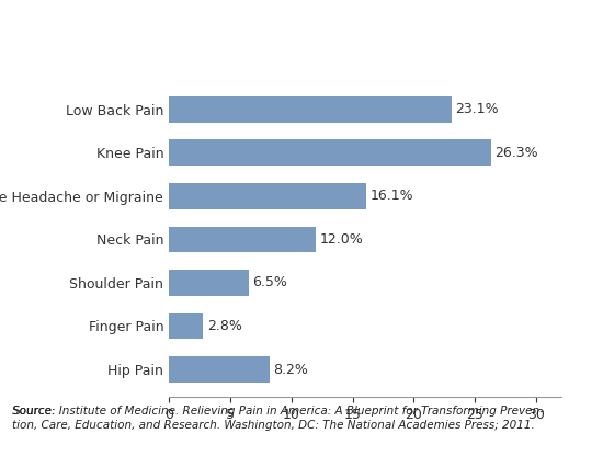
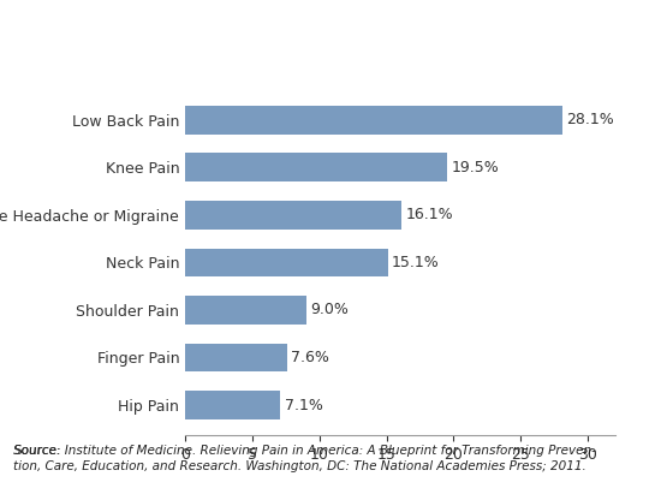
Low Back Pain: 23.1% -> 28.1%
Knee Pain: 26.3% -> 19.5%
Neck Pain: 12.0% -> 15.1%
Shoulder Pain: 6.5% -> 9.0%
Finger Pain: 2.8% -> 7.6%
Hip Pain: 8.2% -> 7.1%
